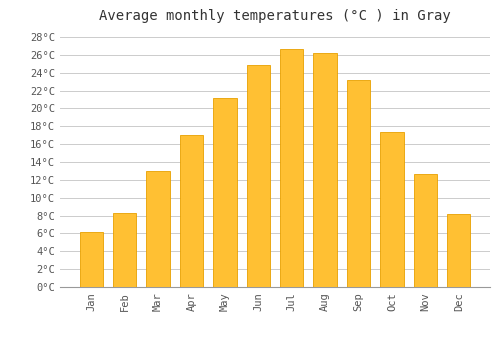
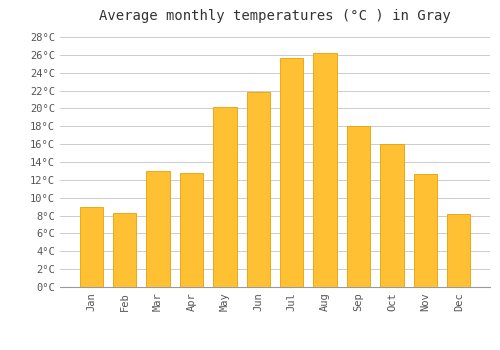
Jan: 6.2°C -> 9.0°C
Apr: 17.0°C -> 12.8°C
May: 21.2°C -> 20.2°C
Jun: 24.9°C -> 21.8°C
Jul: 26.6°C -> 25.6°C
Sep: 23.2°C -> 18.0°C
Oct: 17.4°C -> 16.0°C
